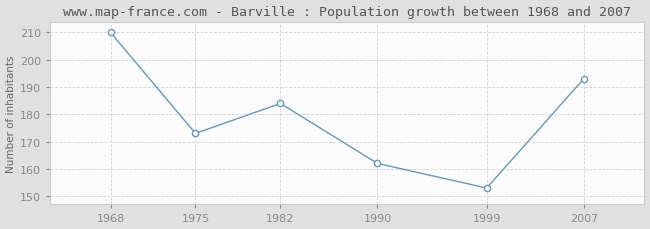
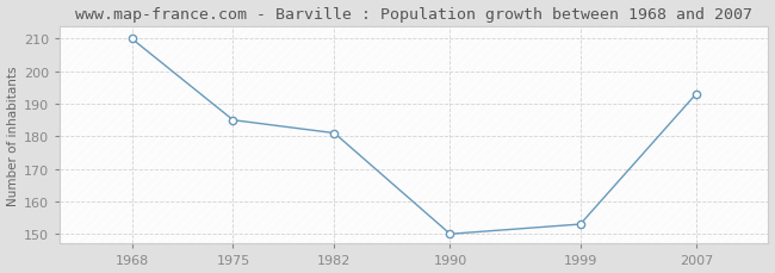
1975: 173 -> 185
1982: 184 -> 181
1990: 162 -> 150
